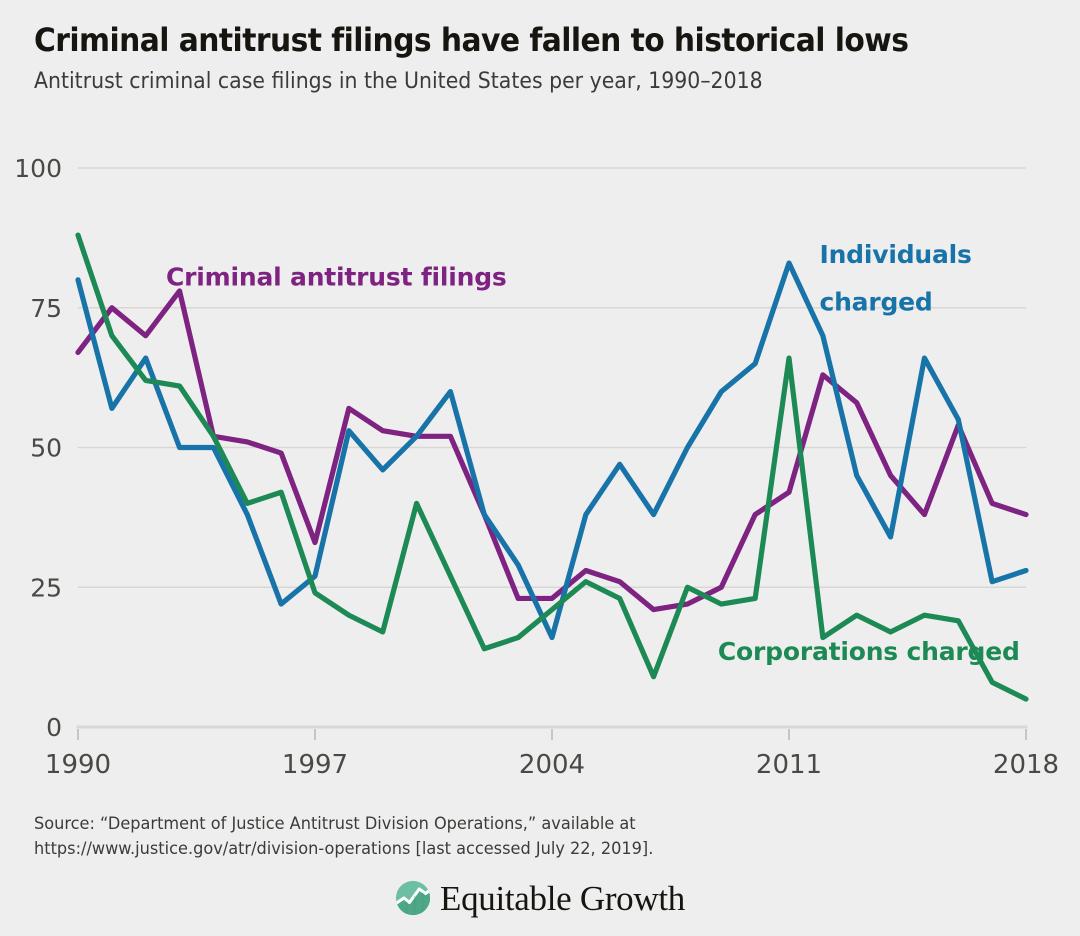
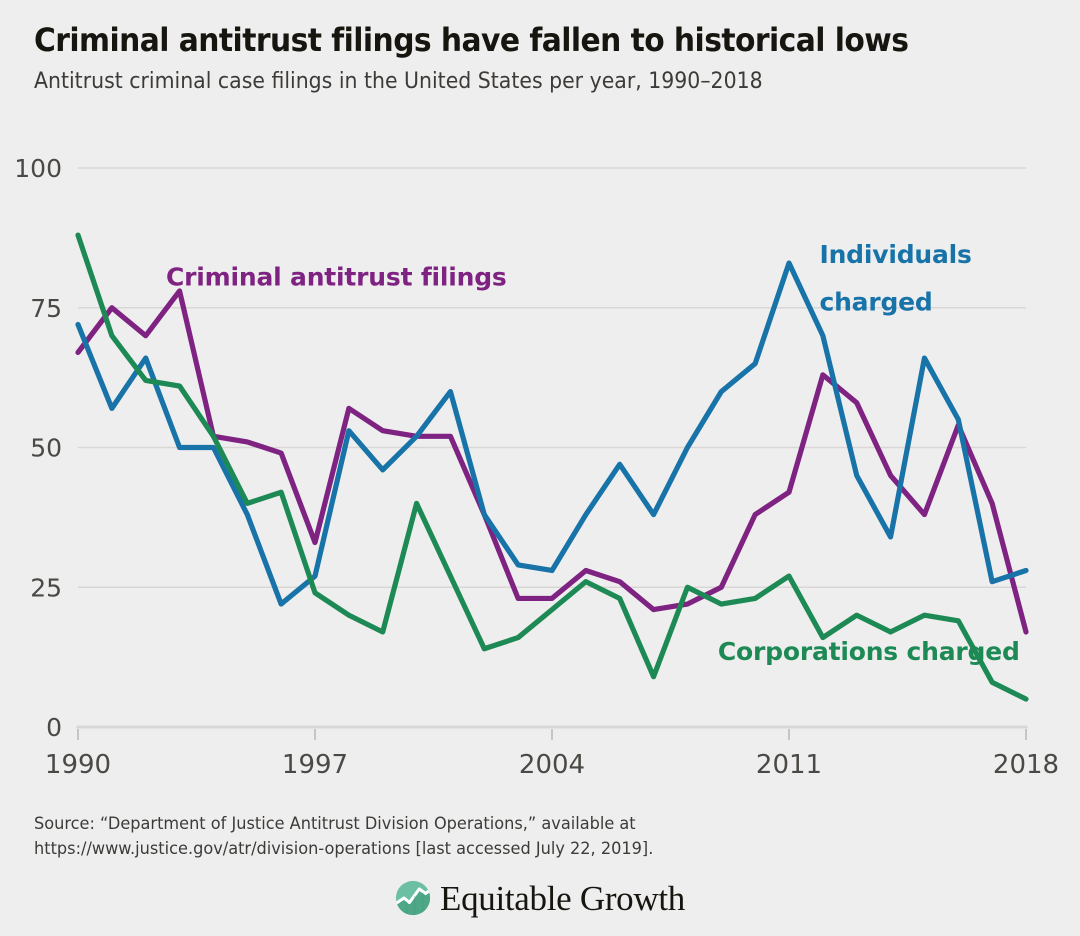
Individuals charged/1990: 80 -> 72
Individuals charged/2004: 16 -> 28
Corporations charged/2011: 66 -> 27
Criminal antitrust filings/2018: 38 -> 17
